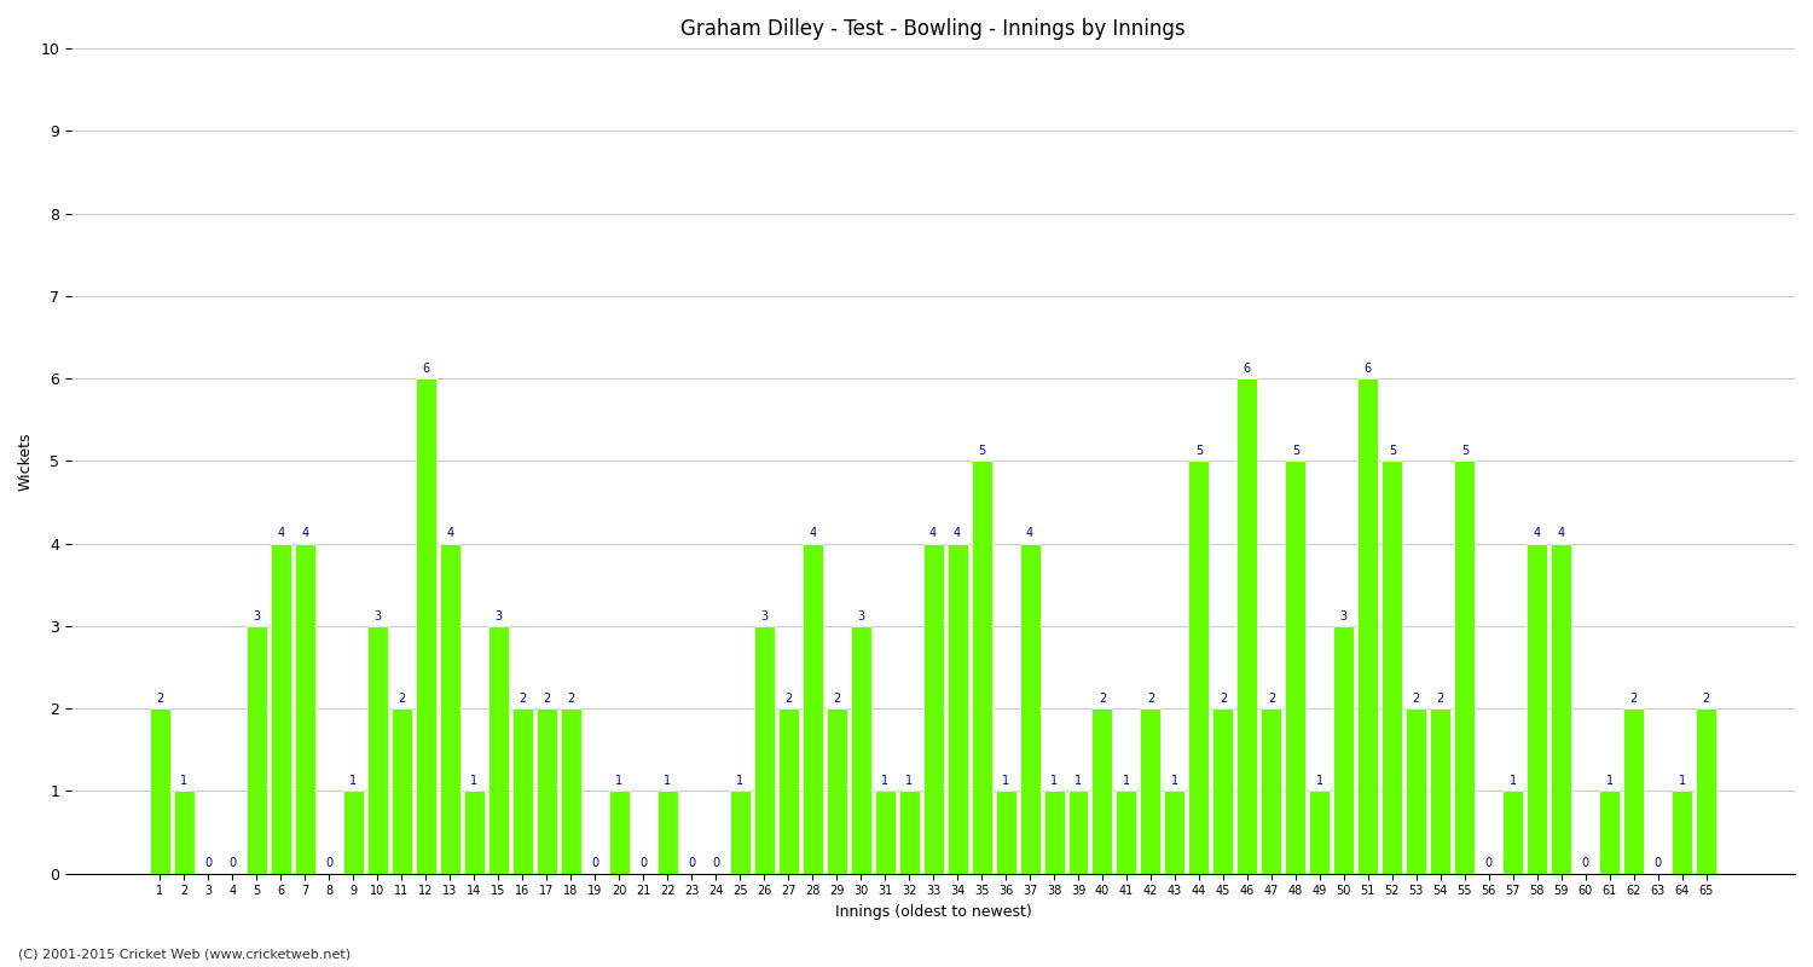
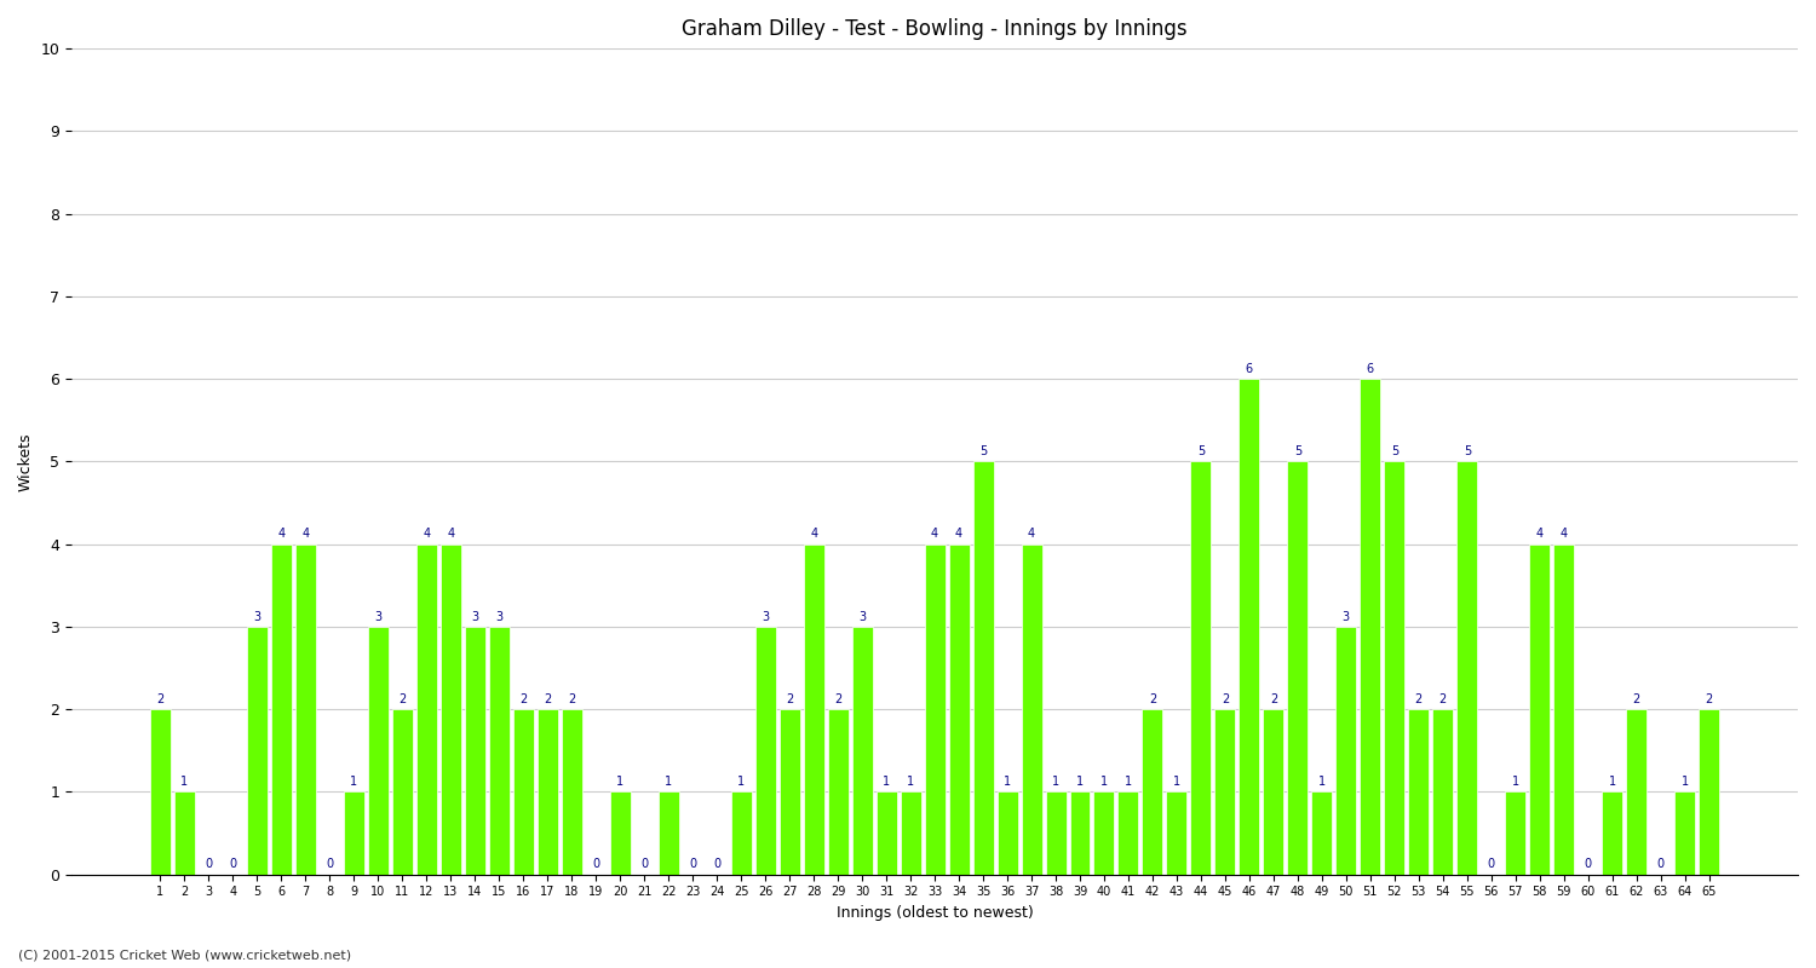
12: 6 -> 4
14: 1 -> 3
40: 2 -> 1
